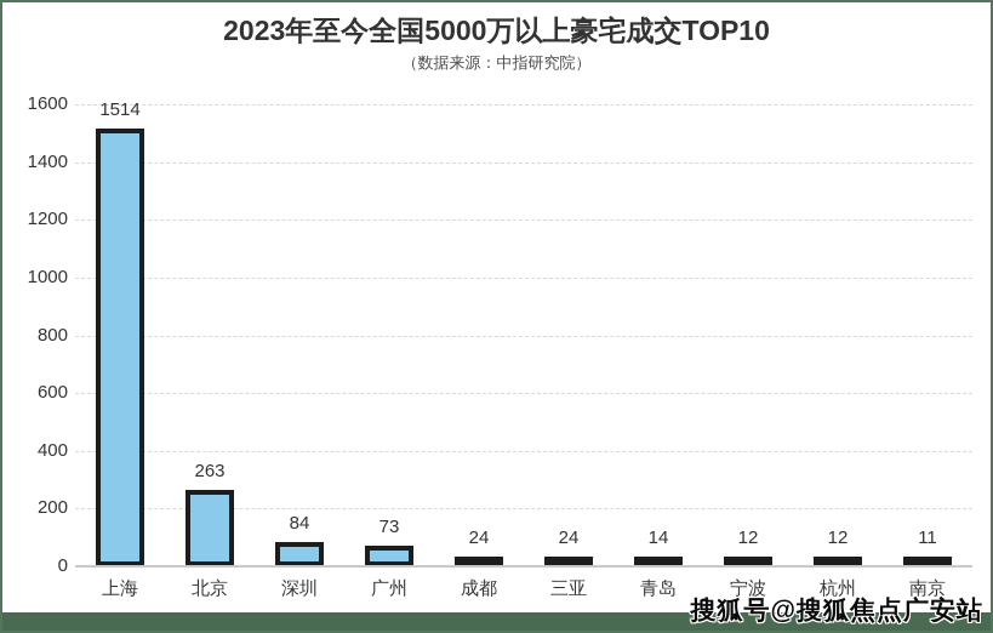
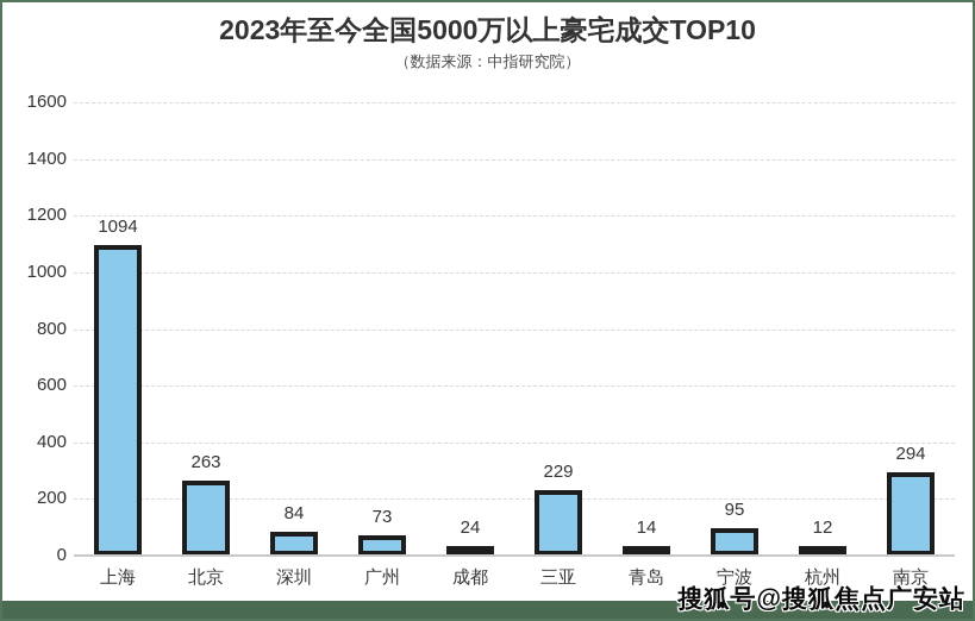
上海: 1514 -> 1094
三亚: 24 -> 229
宁波: 12 -> 95
南京: 11 -> 294
